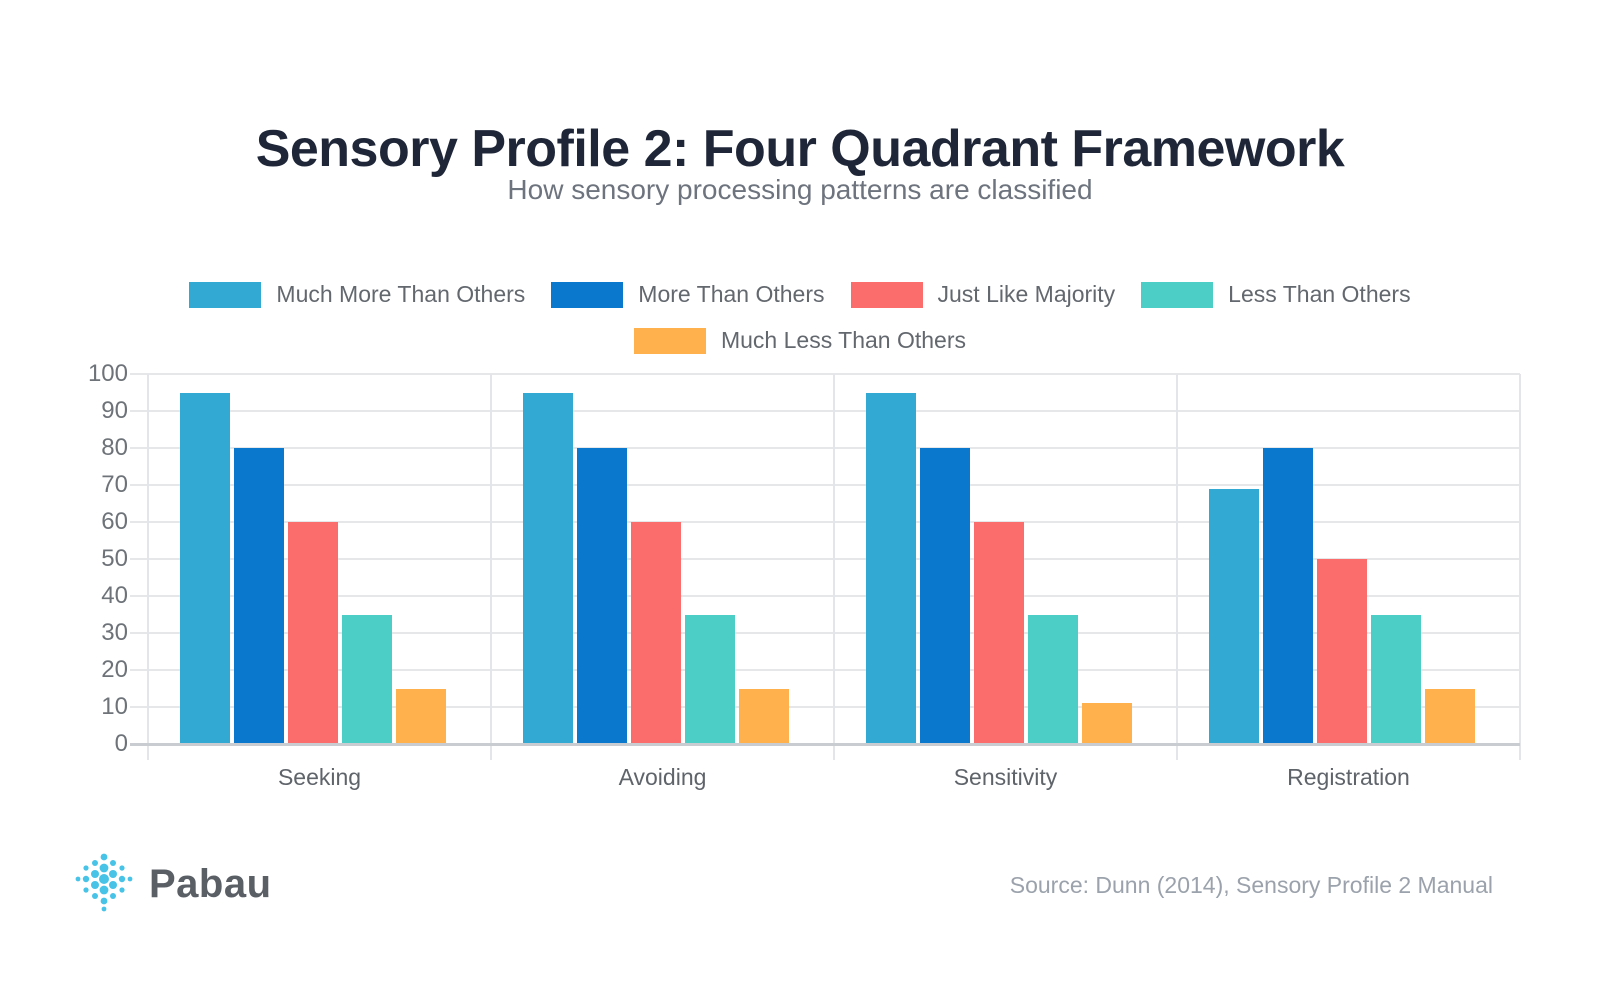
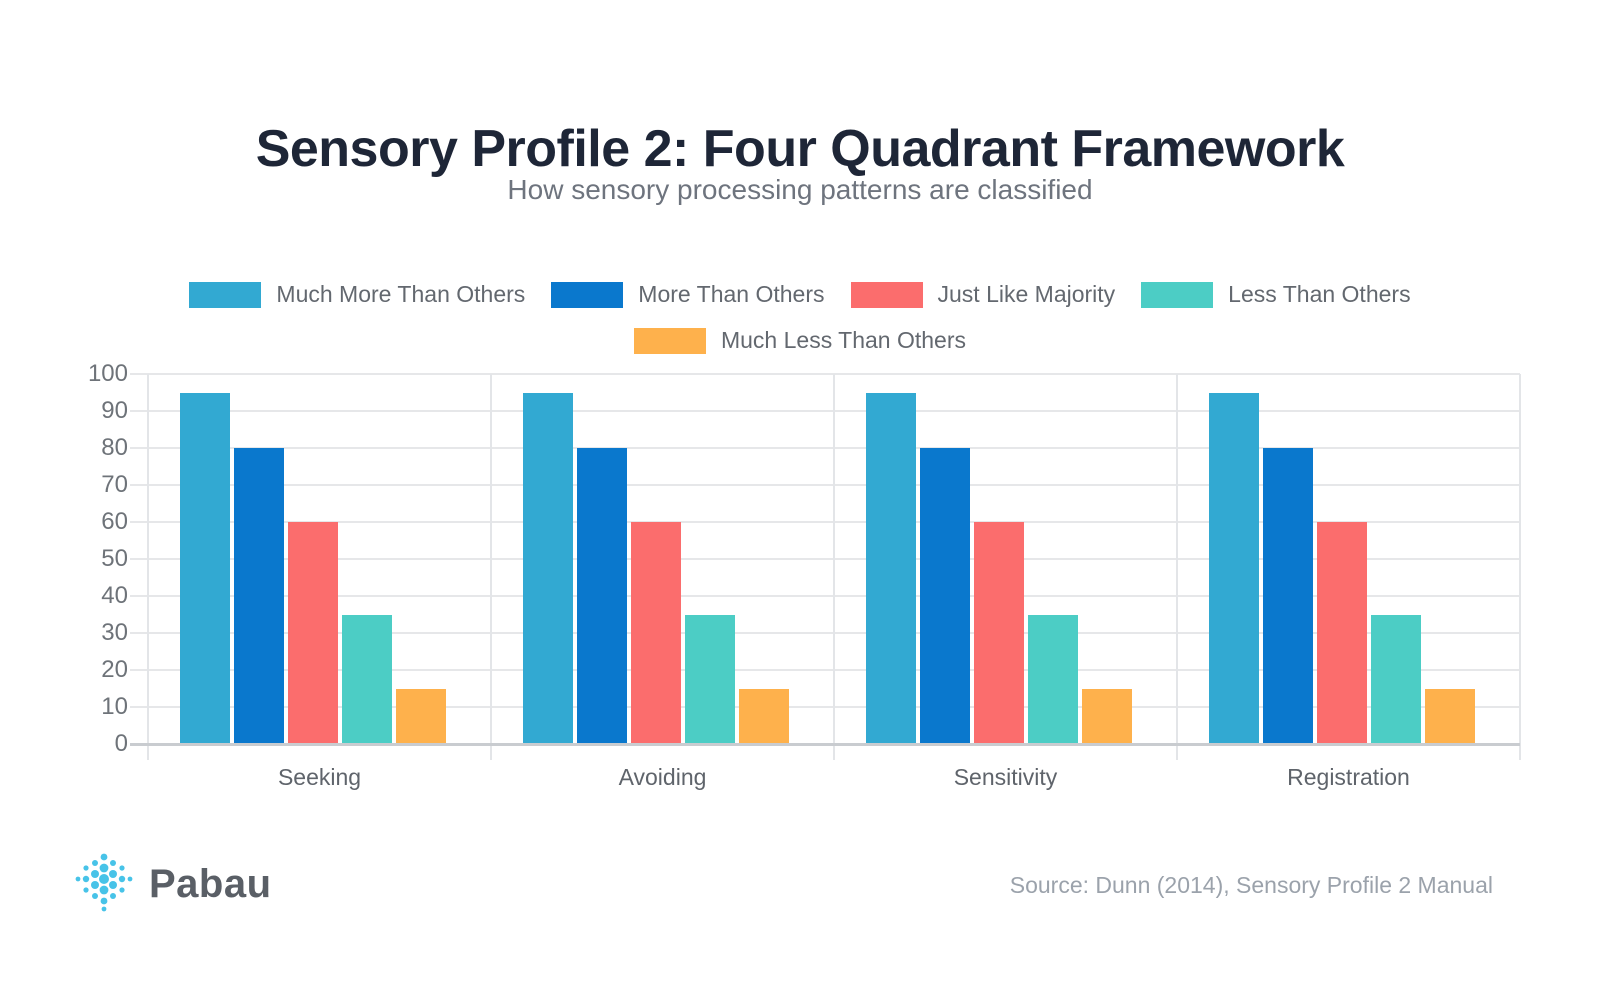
Much Less Than Others/Sensitivity: 11 -> 15
Much More Than Others/Registration: 69 -> 95
Just Like Majority/Registration: 50 -> 60
